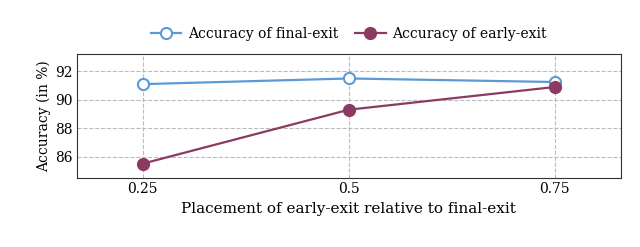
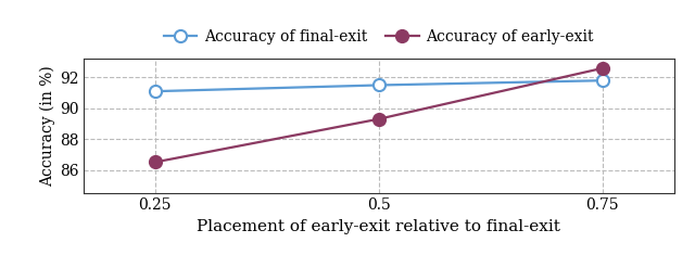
Accuracy of early-exit/0.25: 85.5 -> 86.5
Accuracy of final-exit/0.75: 91.2 -> 91.8
Accuracy of early-exit/0.75: 90.9 -> 92.6
